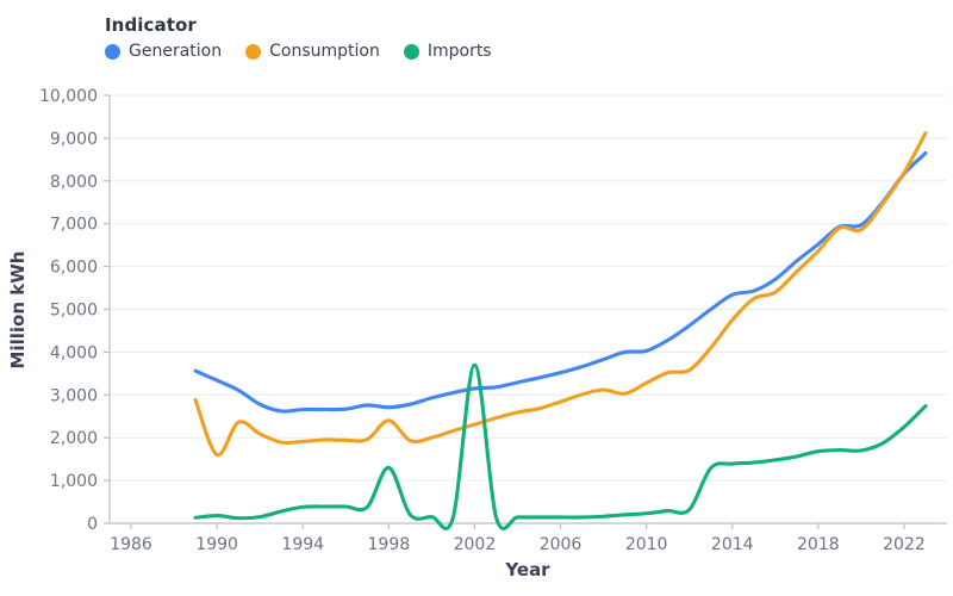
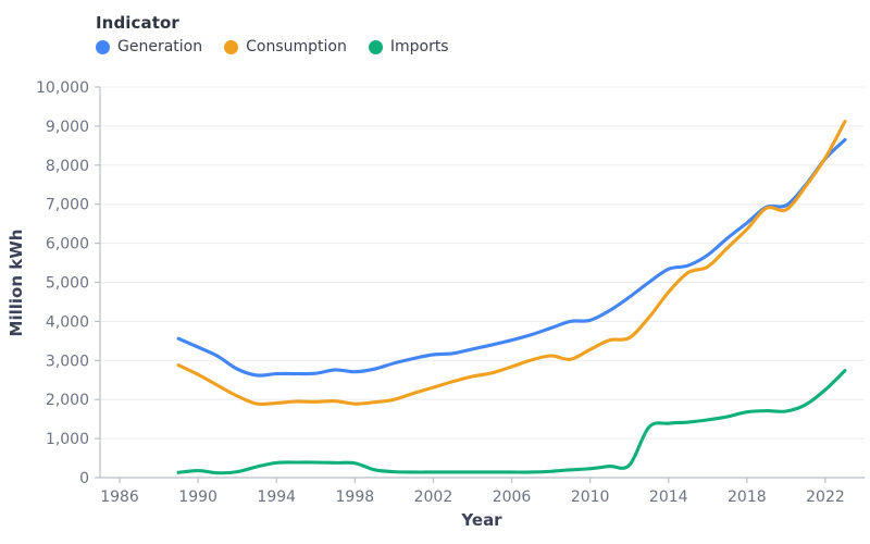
Consumption/1990: 1600 -> 2600
Consumption/1998: 2400 -> 1900
Imports/1998: 1300 -> 400
Imports/2002: 3700 -> 100
